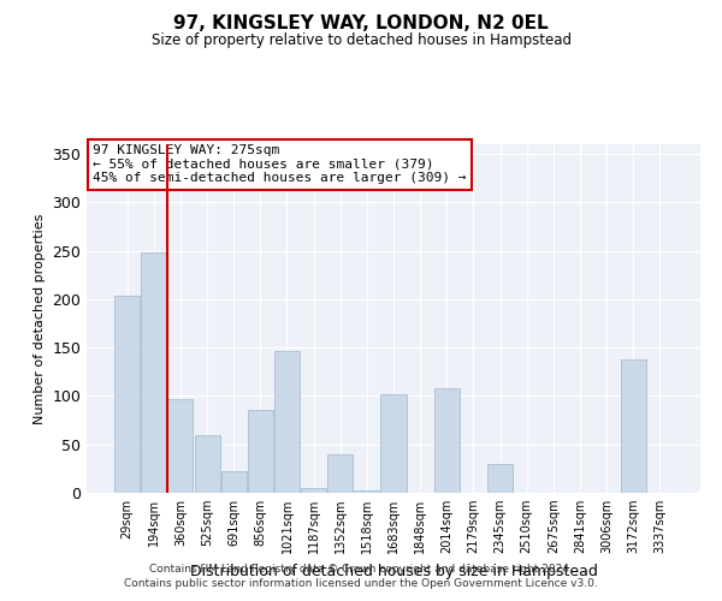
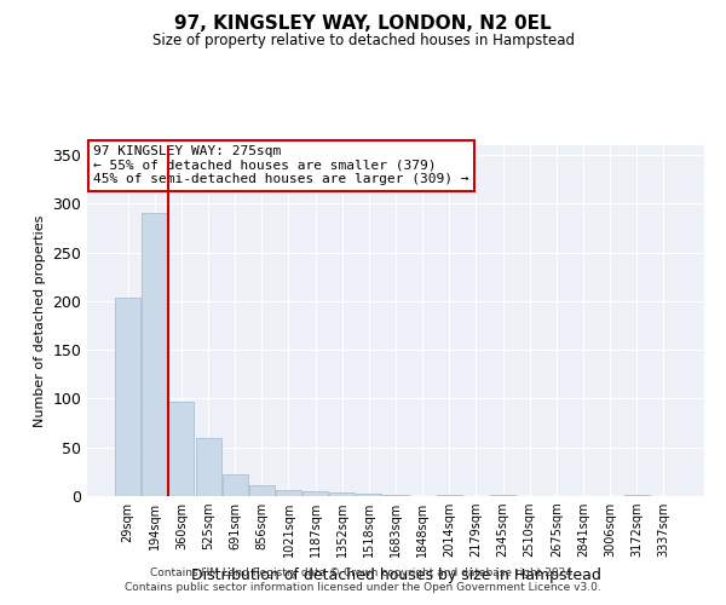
194sqm: 248 -> 290
856sqm: 86 -> 11
1021sqm: 146 -> 6
1352sqm: 40 -> 4
1683sqm: 102 -> 1
2014sqm: 108 -> 1
2345sqm: 30 -> 1
3172sqm: 138 -> 1
